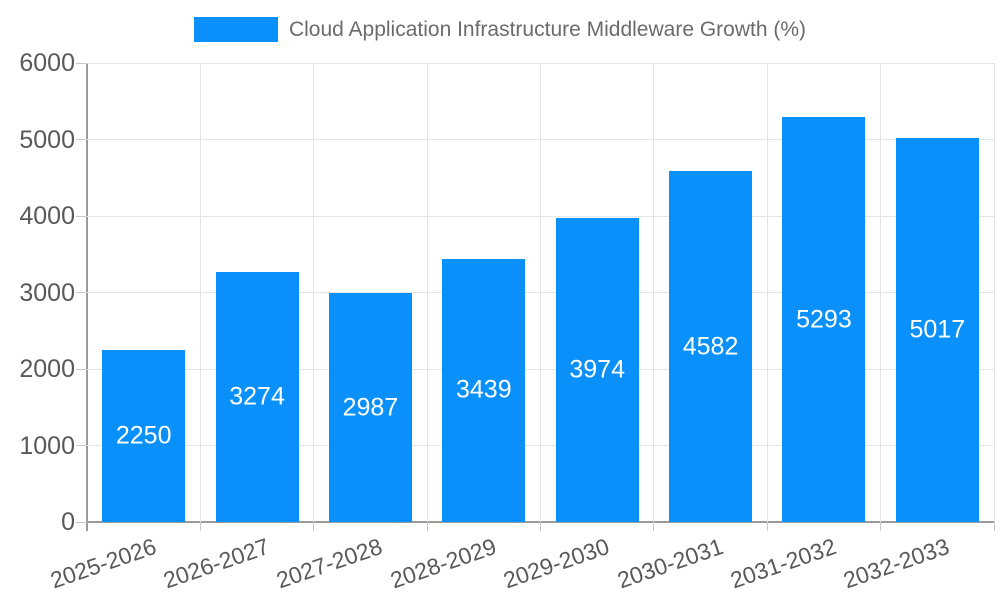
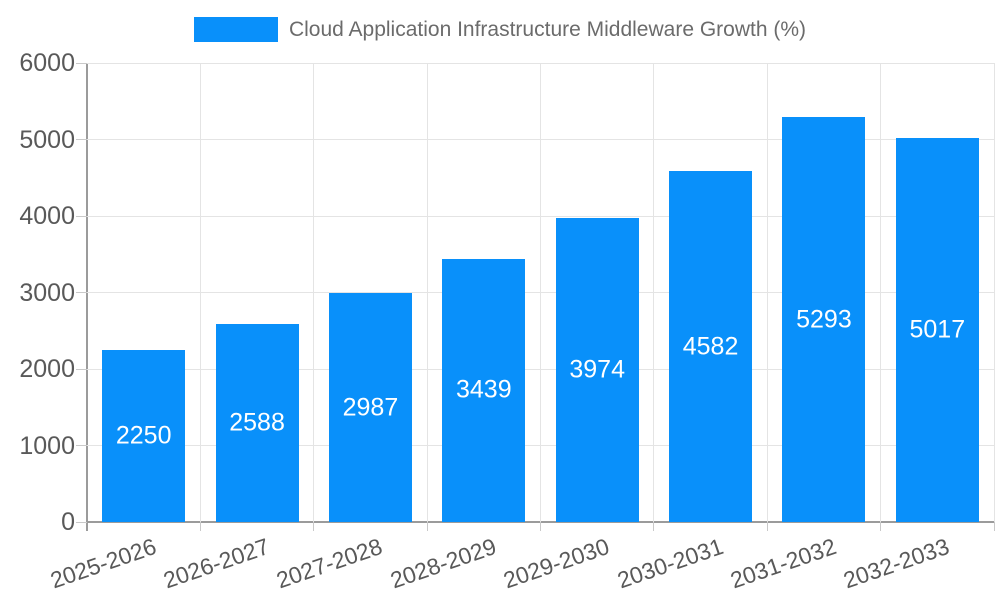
2026-2027: 3274 -> 2588
